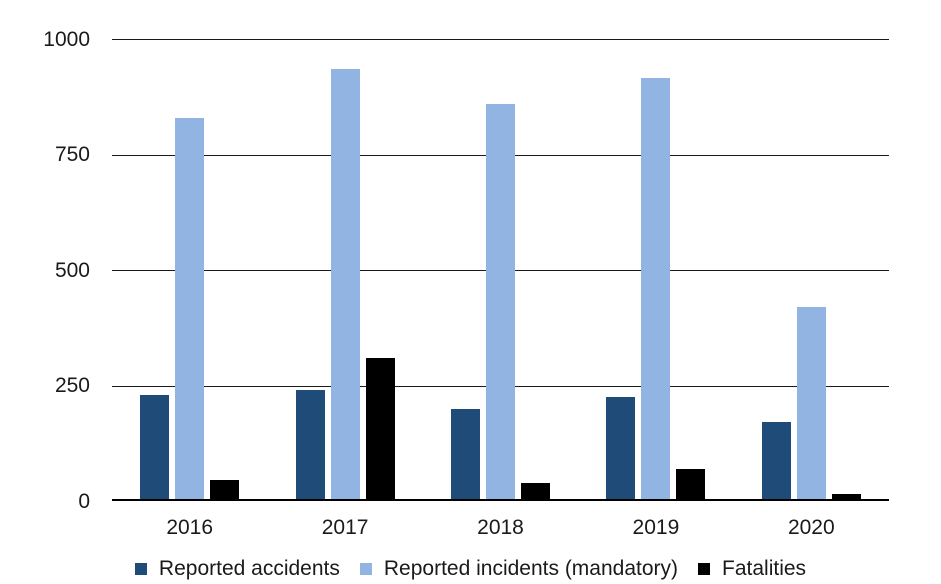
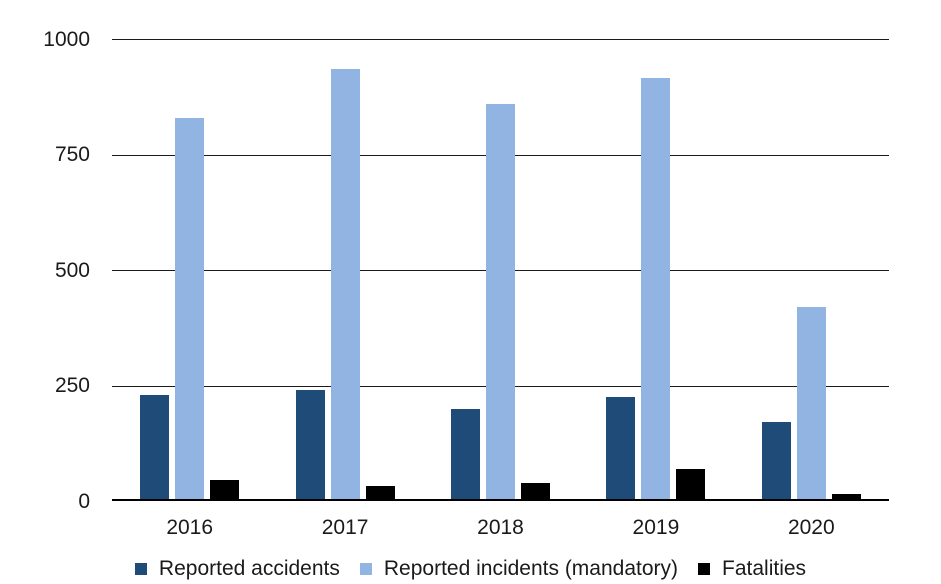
Fatalities/2017: 310 -> 30
